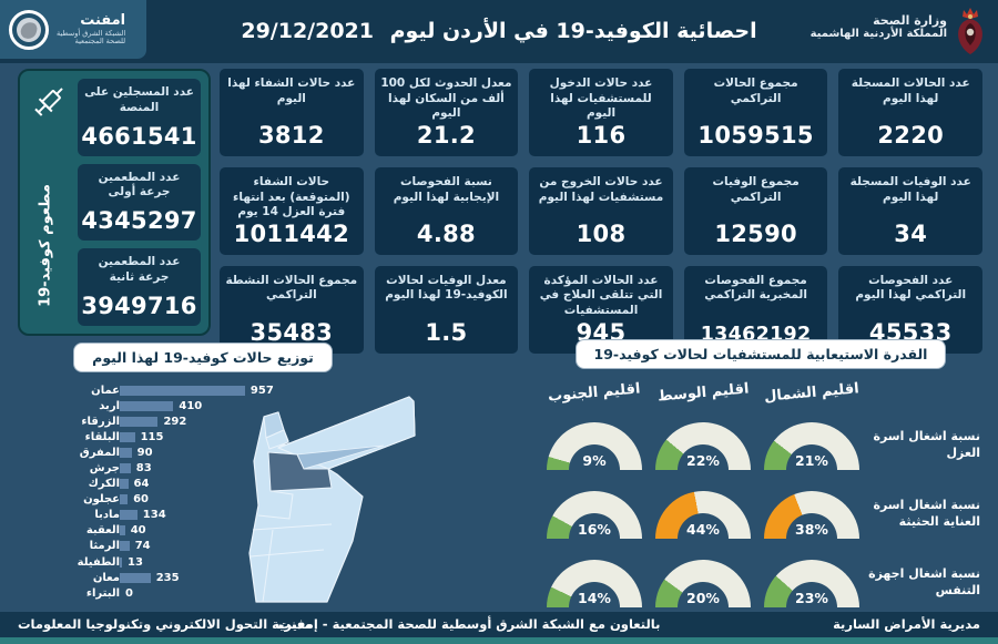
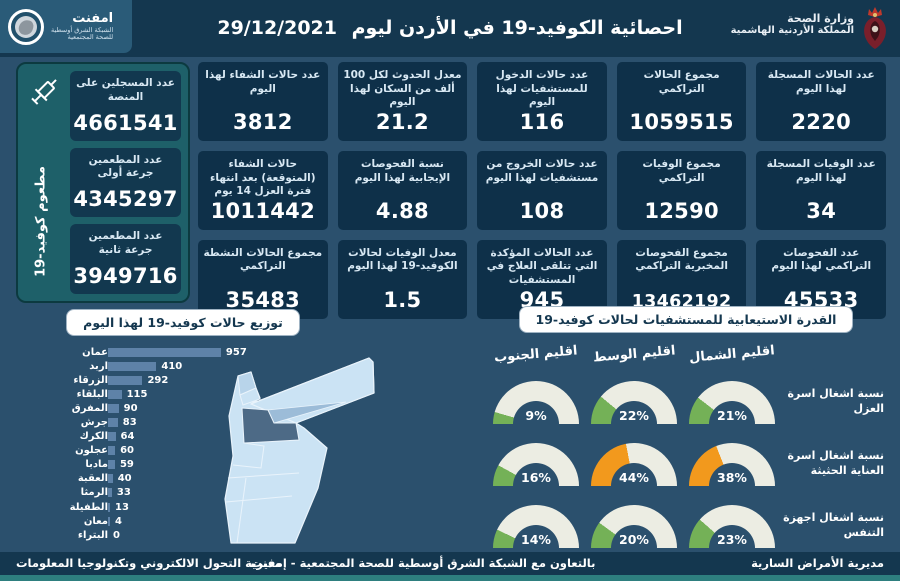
توزيع حالات كوفيد-19 لهذا اليوم/مادبا: 134 -> 59
توزيع حالات كوفيد-19 لهذا اليوم/الرمثا: 74 -> 33
توزيع حالات كوفيد-19 لهذا اليوم/معان: 235 -> 4
